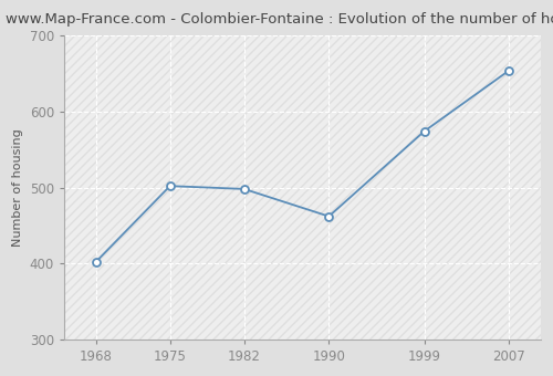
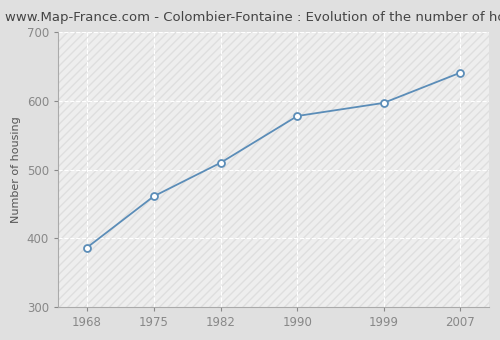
1968: 402 -> 386
1975: 502 -> 461
1982: 498 -> 510
1990: 462 -> 578
1999: 574 -> 597
2007: 654 -> 641
